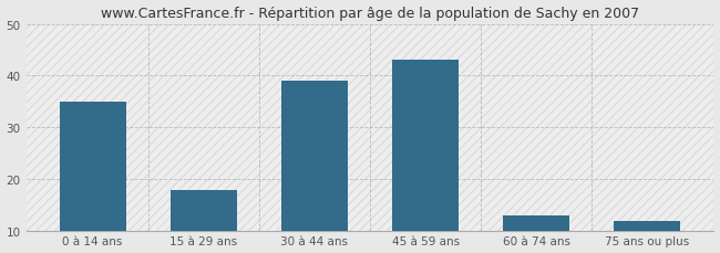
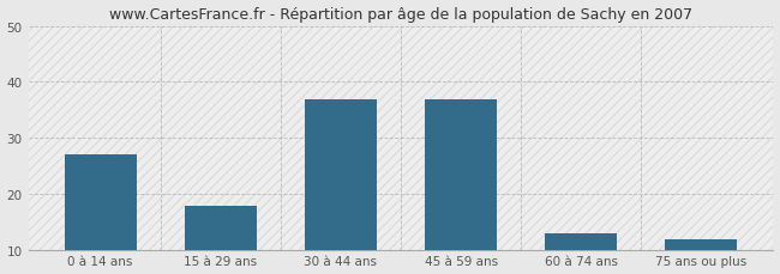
0 à 14 ans: 35 -> 27
30 à 44 ans: 39 -> 37
45 à 59 ans: 43 -> 37
